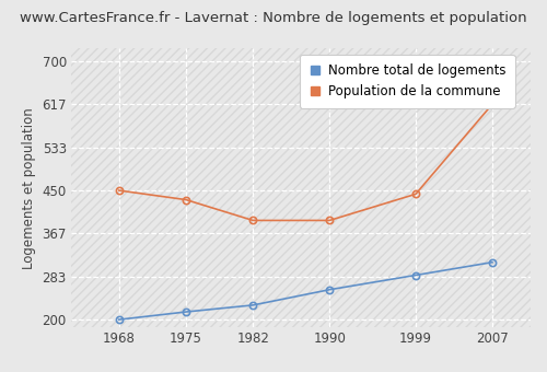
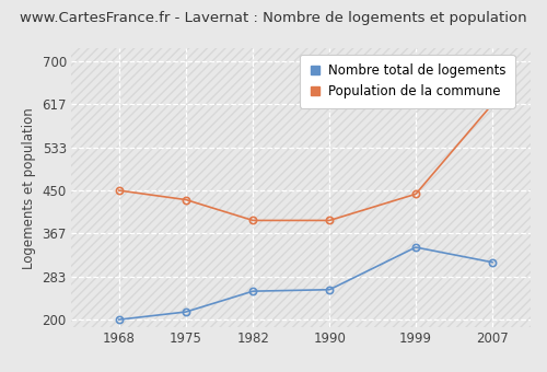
Nombre total de logements/1982: 228 -> 255
Nombre total de logements/1999: 286 -> 340
